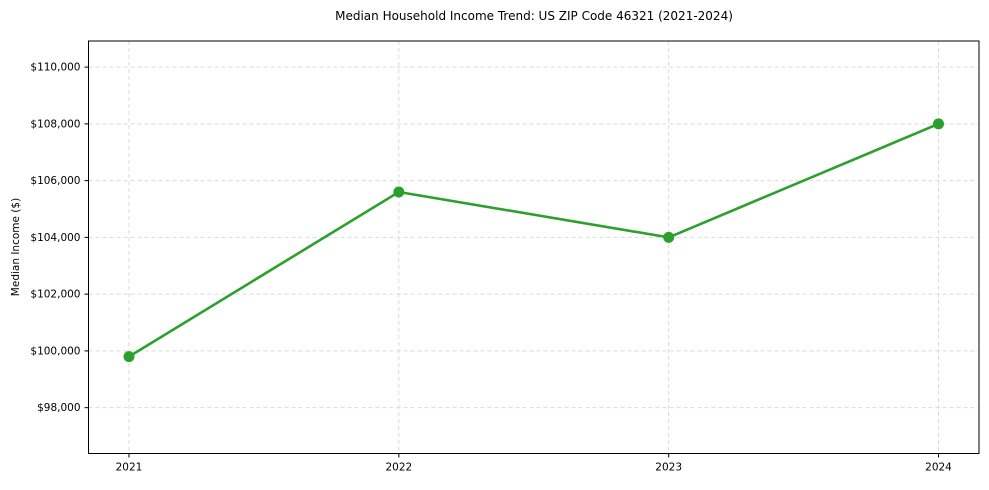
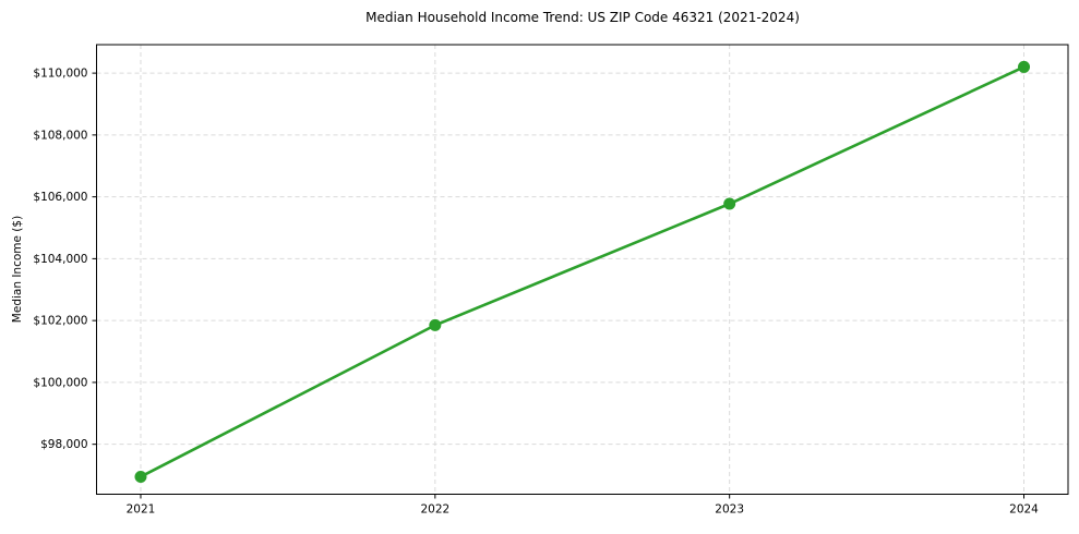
2021: $99800 -> $97000
2022: $105600 -> $101800
2023: $104000 -> $105800
2024: $108000 -> $110200
